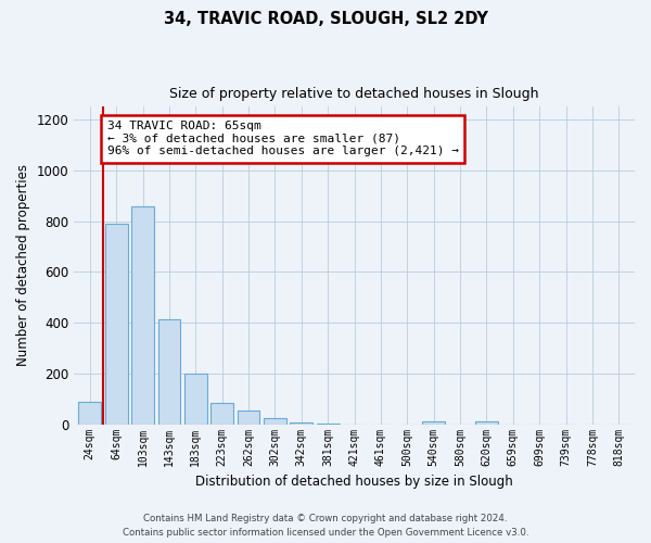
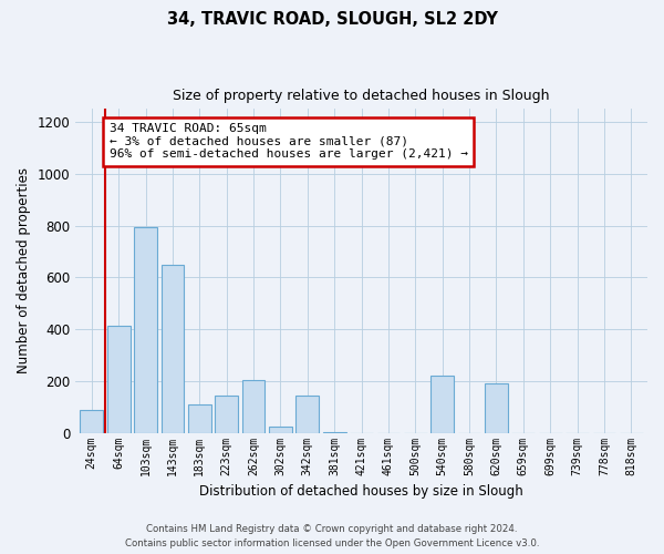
64sqm: 790 -> 415
103sqm: 860 -> 795
143sqm: 415 -> 650
183sqm: 200 -> 110
223sqm: 85 -> 145
262sqm: 52 -> 205
342sqm: 8 -> 145
540sqm: 10 -> 220
620sqm: 10 -> 190
